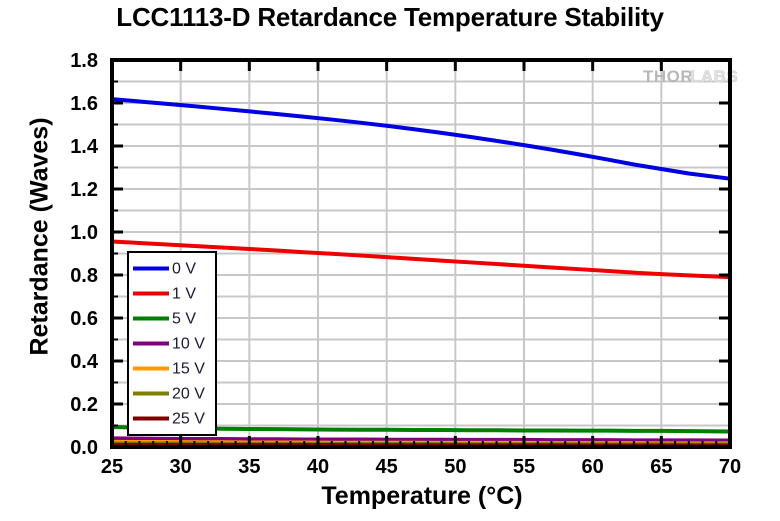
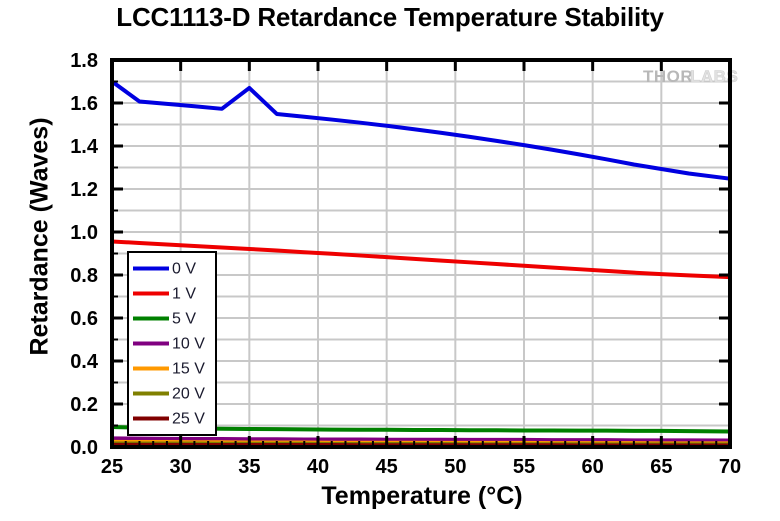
0 V/25: 1.62 -> 1.70
0 V/35: 1.56 -> 1.67
